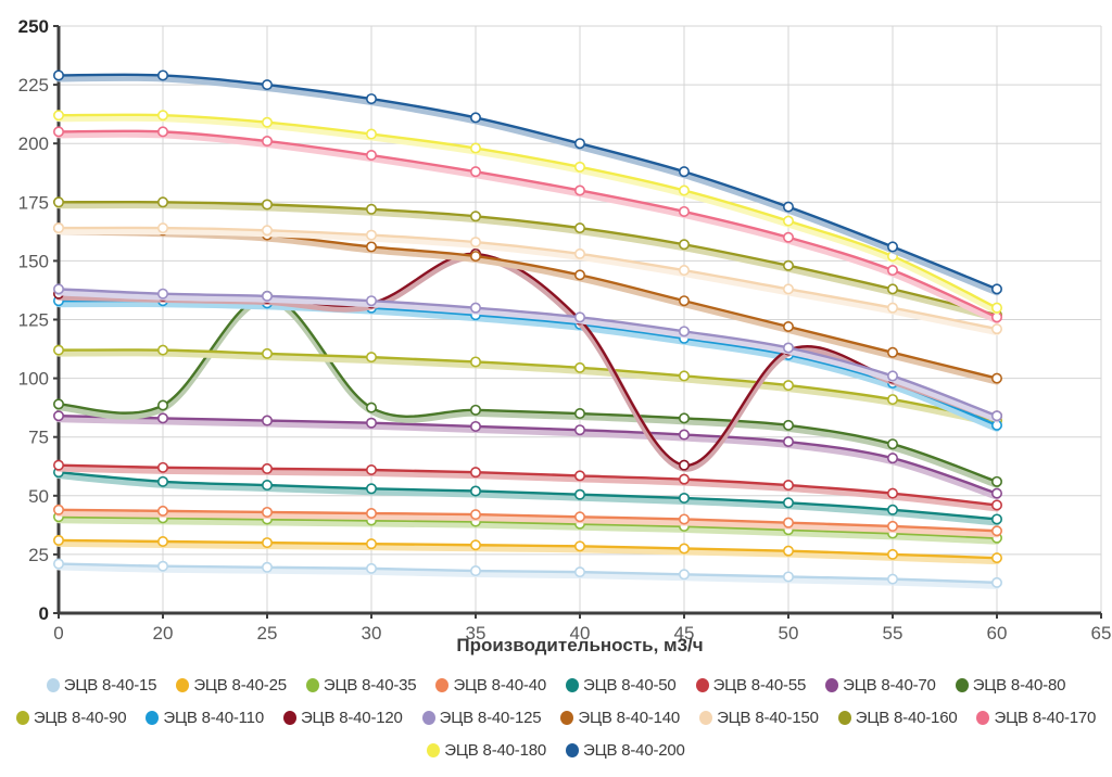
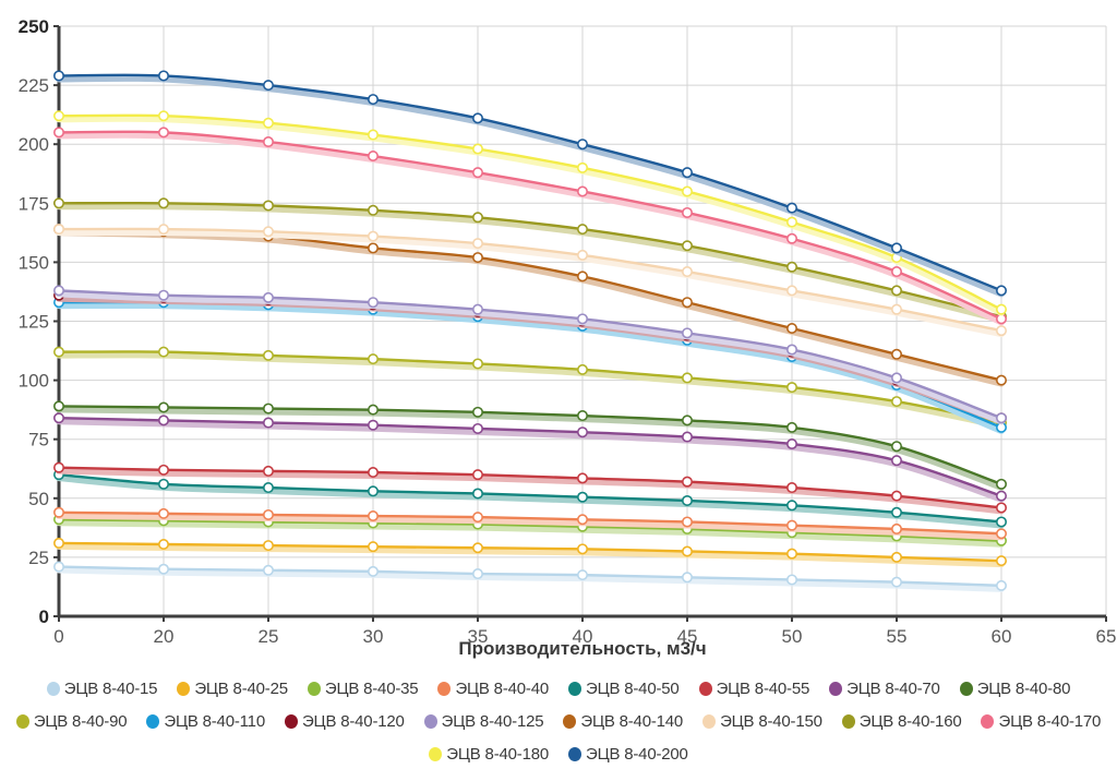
ЭЦВ 8-40-80/25: 135 -> 88
ЭЦВ 8-40-120/35: 153 -> 129
ЭЦВ 8-40-120/45: 63 -> 119
